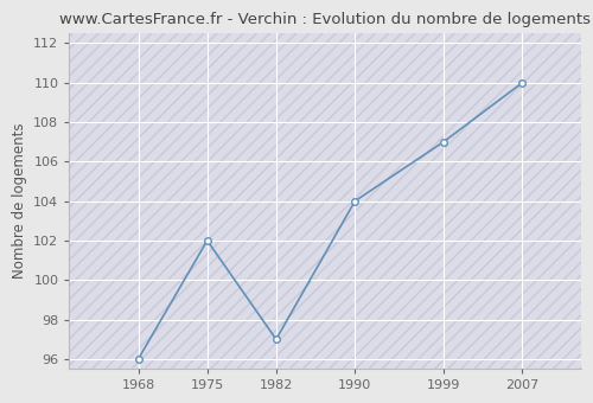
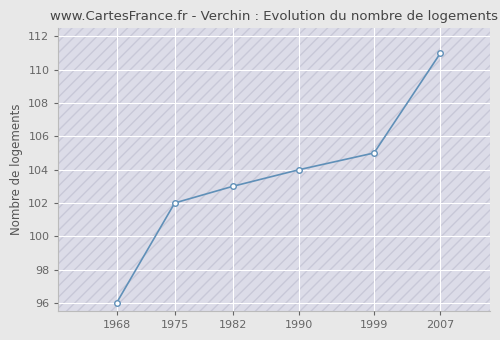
1982: 97 -> 103
1999: 107 -> 105
2007: 110 -> 111
